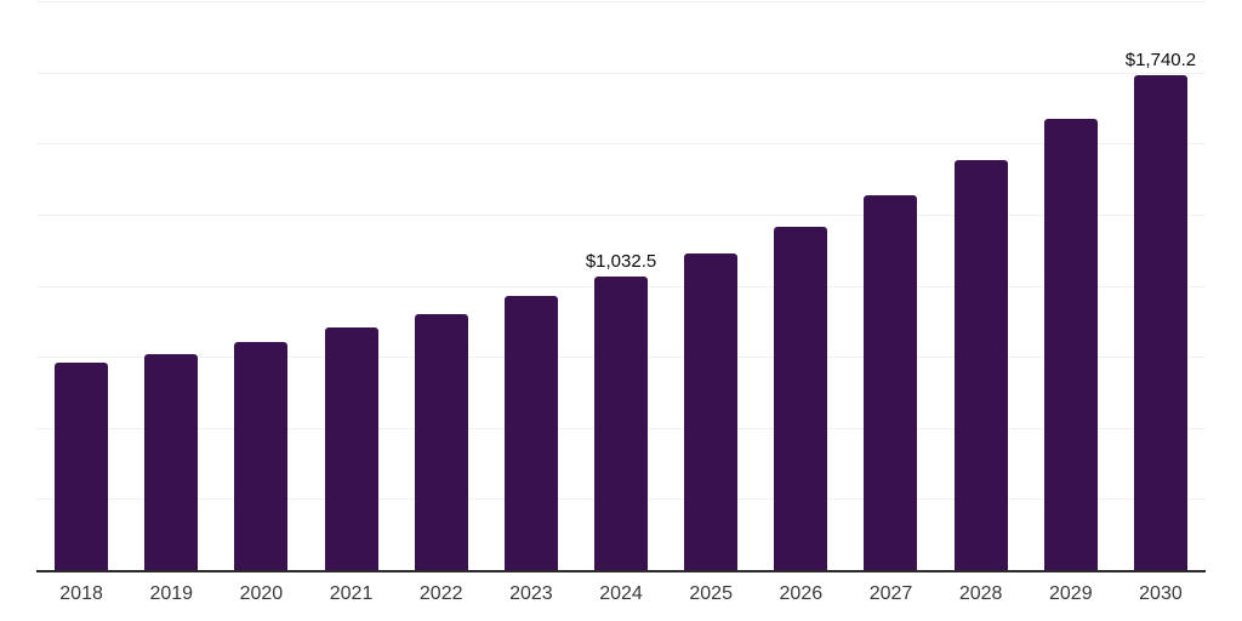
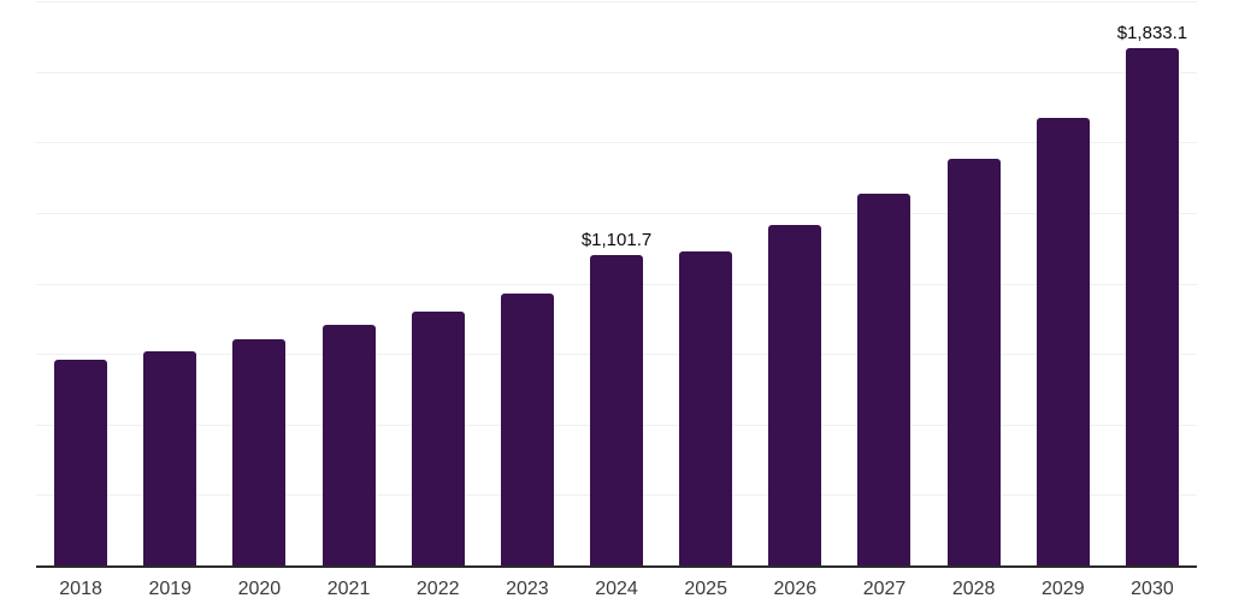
2024: $1,032.5 -> $1,101.7
2030: $1,740.2 -> $1,833.1
